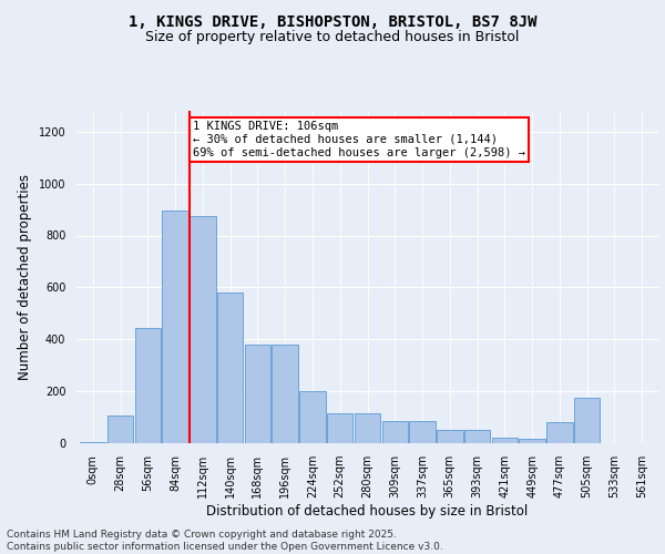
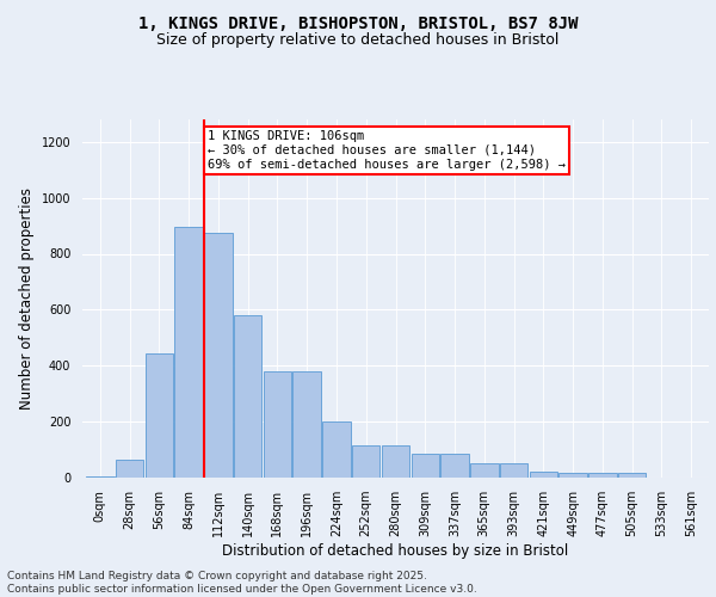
28sqm: 105 -> 65
477sqm: 80 -> 15
505sqm: 175 -> 15
